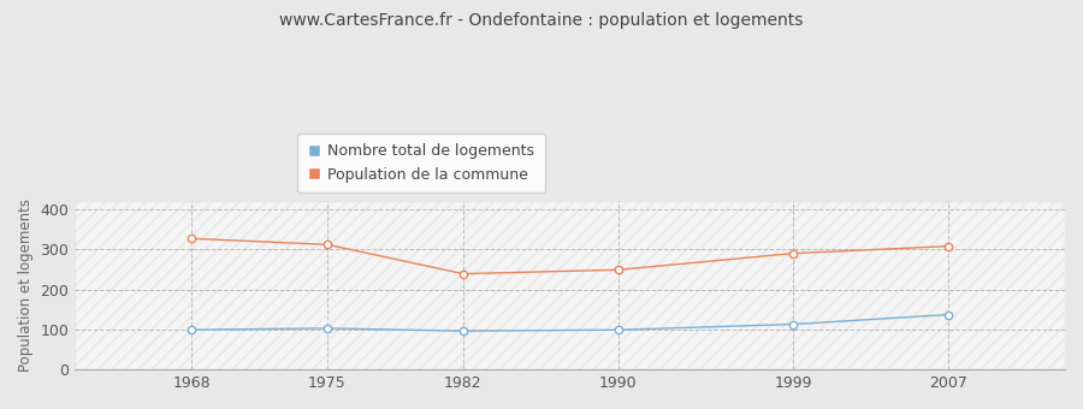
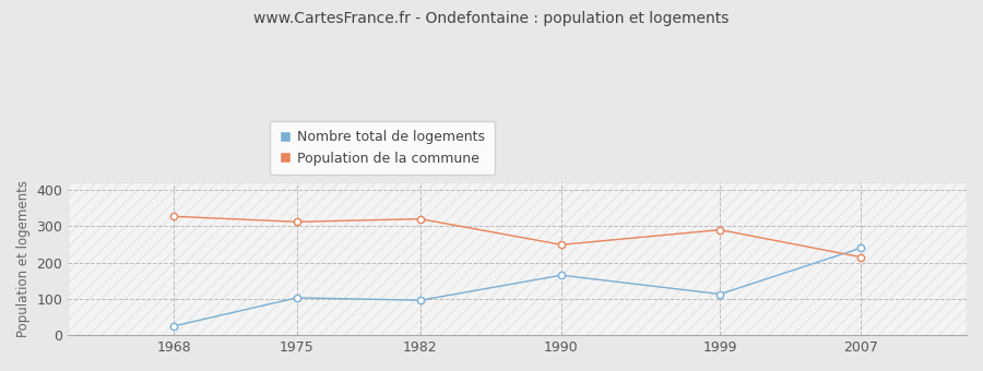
Nombre total de logements/1968: 99 -> 25
Population de la commune/1982: 239 -> 320
Nombre total de logements/1990: 99 -> 165
Nombre total de logements/2007: 137 -> 240
Population de la commune/2007: 308 -> 215
